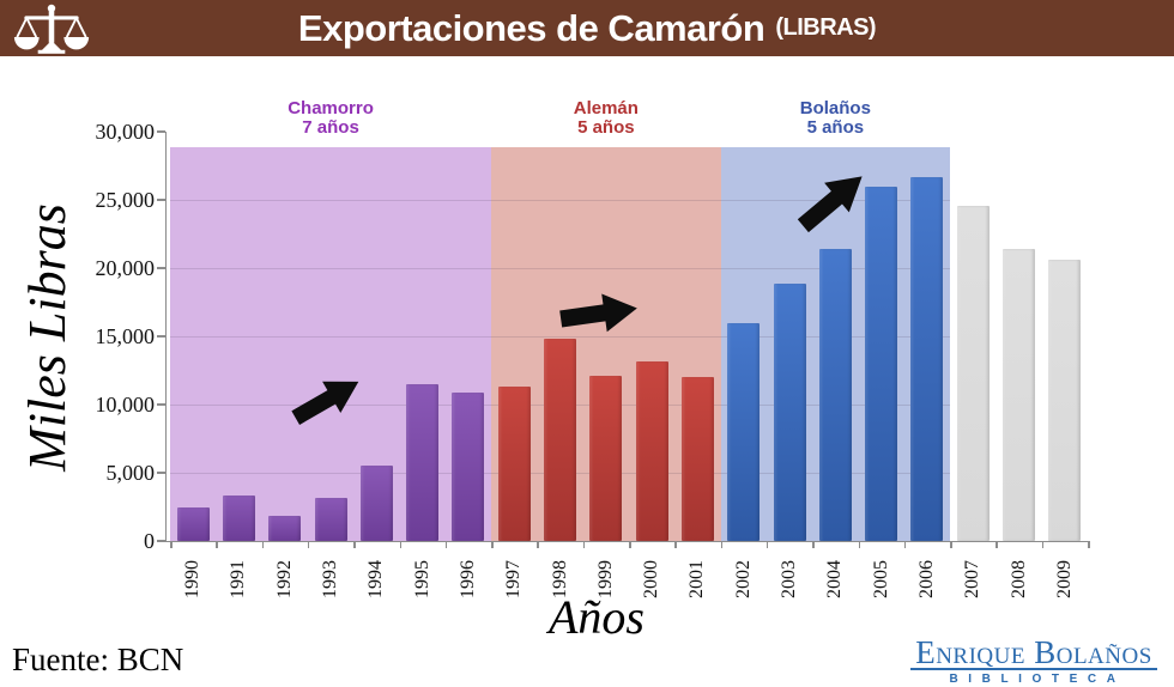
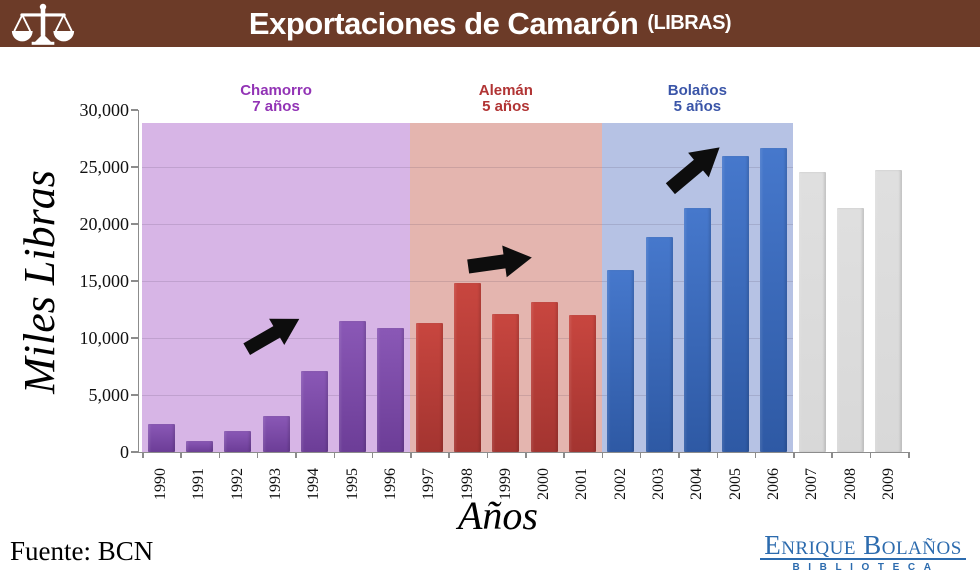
1991: 3300 -> 1000
1994: 5500 -> 7100
2009: 20600 -> 24700
